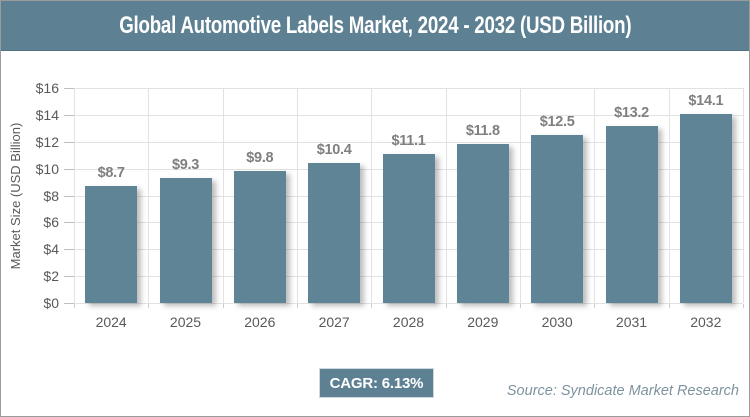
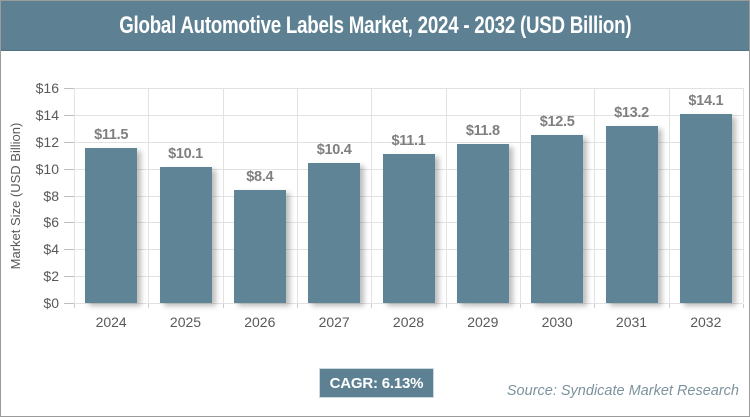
2024: $8.7 -> $11.5
2025: $9.3 -> $10.1
2026: $9.8 -> $8.4
